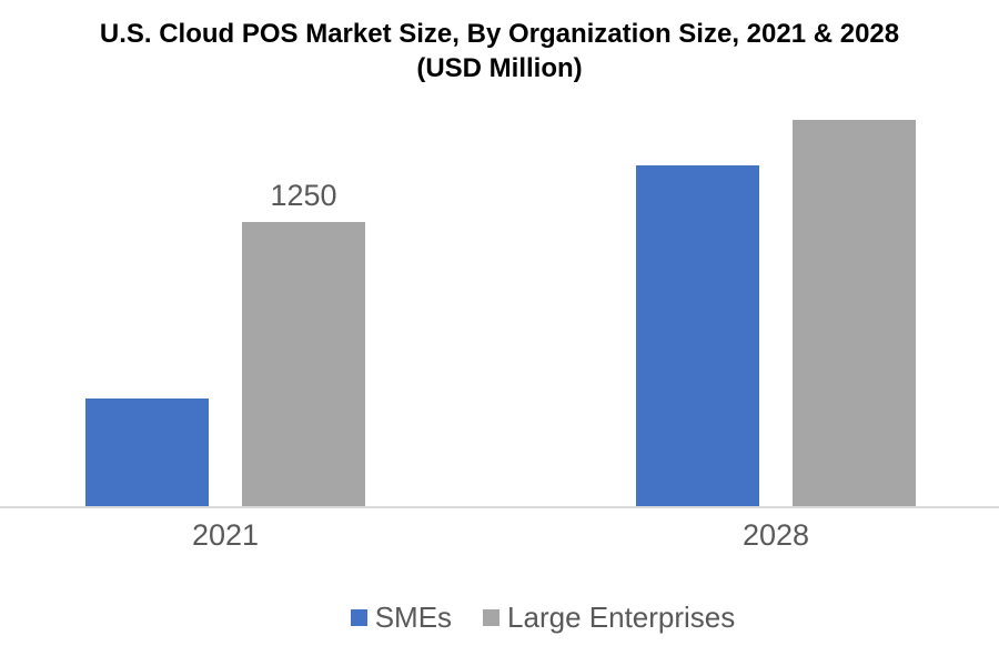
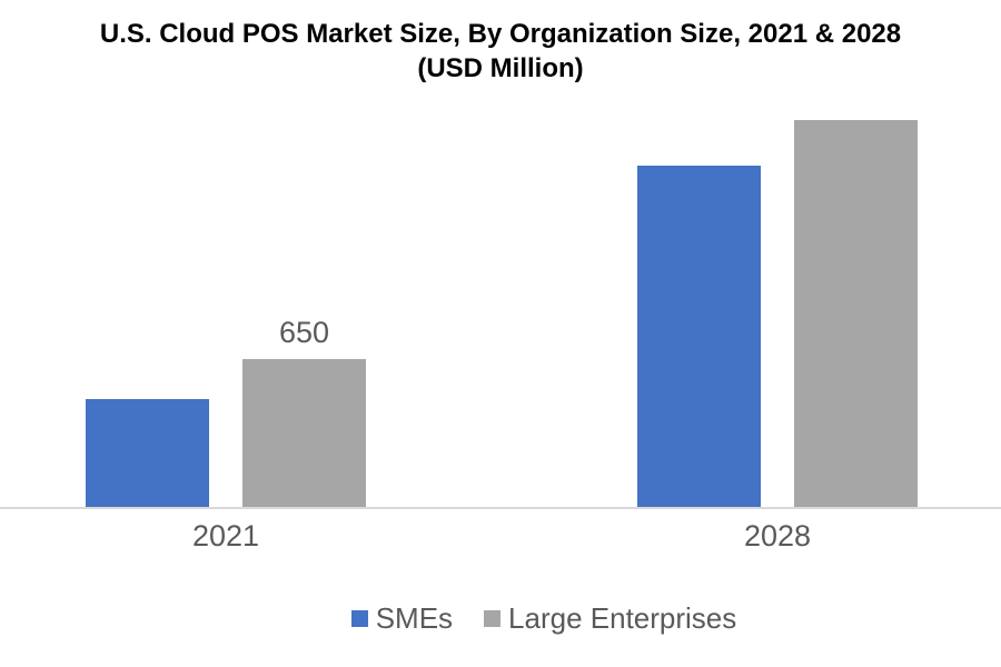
Large Enterprises/2021: 1250 -> 650
